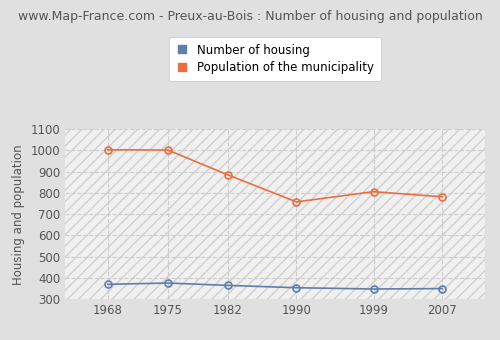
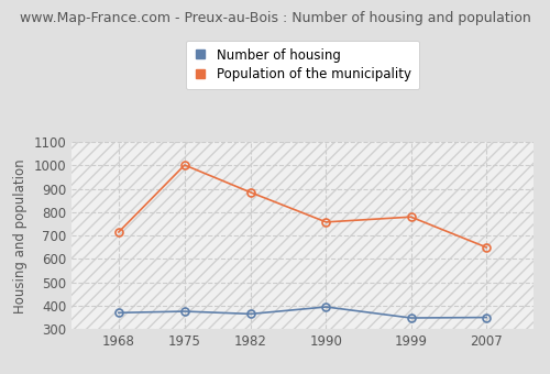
Population of the municipality/1968: 1003 -> 715
Number of housing/1990: 354 -> 395
Population of the municipality/1999: 806 -> 780
Population of the municipality/2007: 782 -> 650
